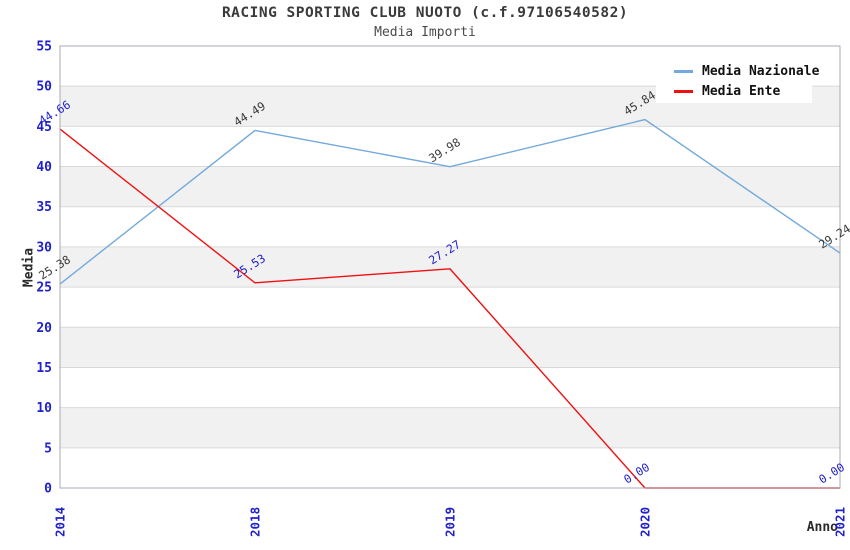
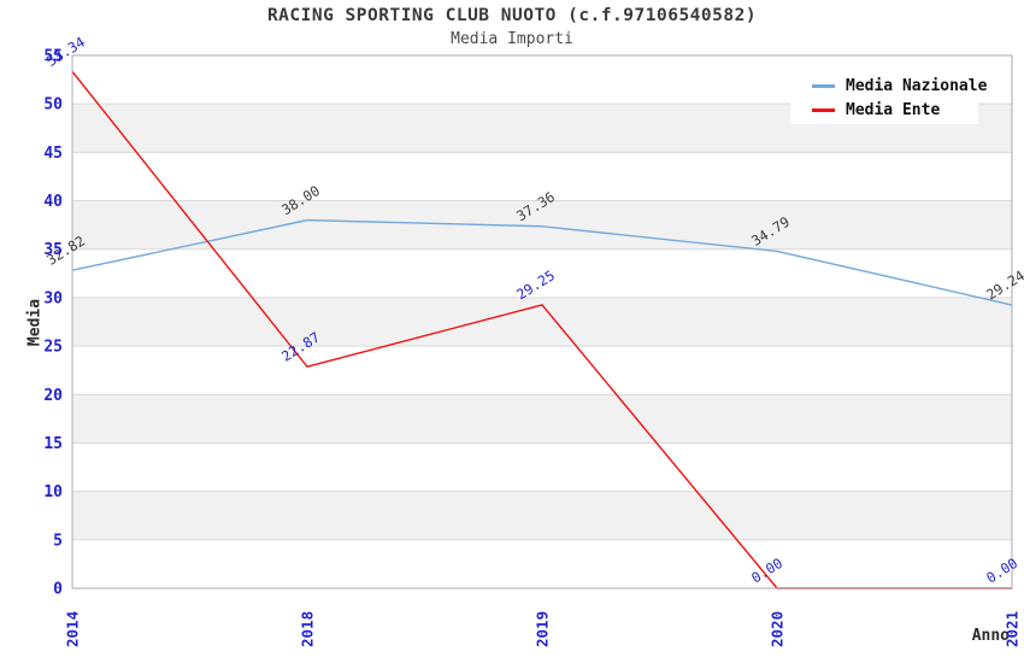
Media Nazionale/2014: 25.38 -> 32.82
Media Ente/2014: 44.66 -> 53.34
Media Nazionale/2018: 44.49 -> 38.00
Media Ente/2018: 25.53 -> 22.87
Media Nazionale/2019: 39.98 -> 37.36
Media Ente/2019: 27.27 -> 29.25
Media Nazionale/2020: 45.84 -> 34.79
